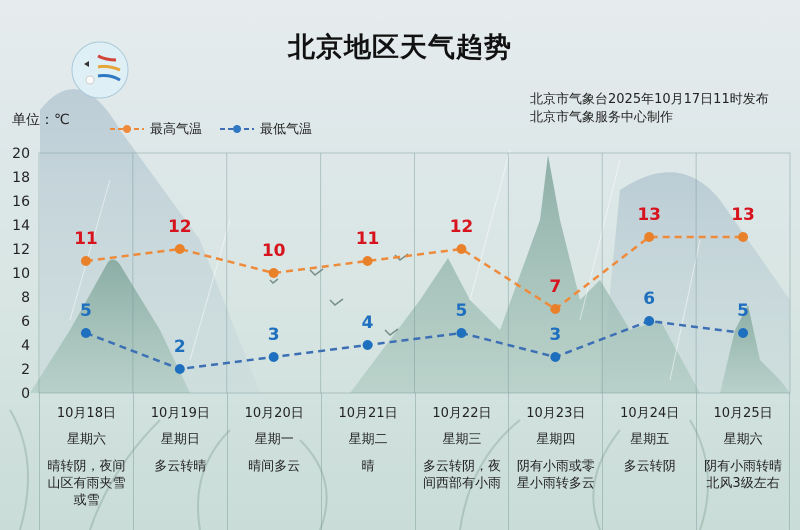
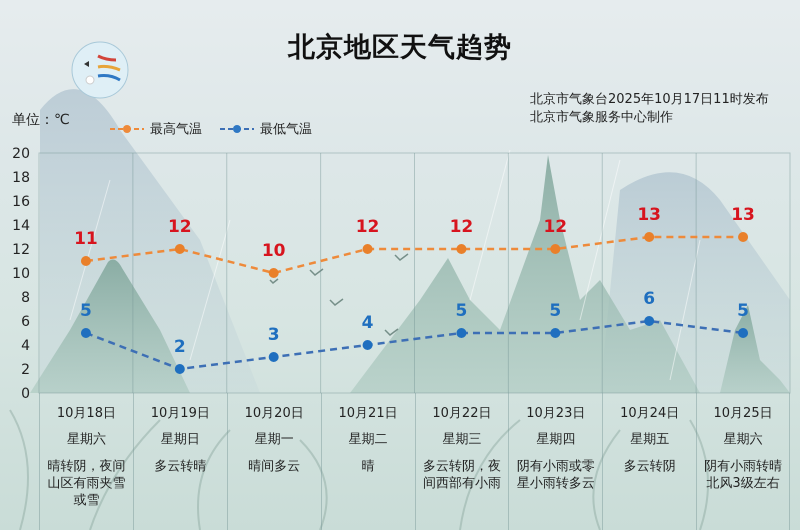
最高气温/10月21日: 11 -> 12
最高气温/10月23日: 7 -> 12
最低气温/10月23日: 3 -> 5
